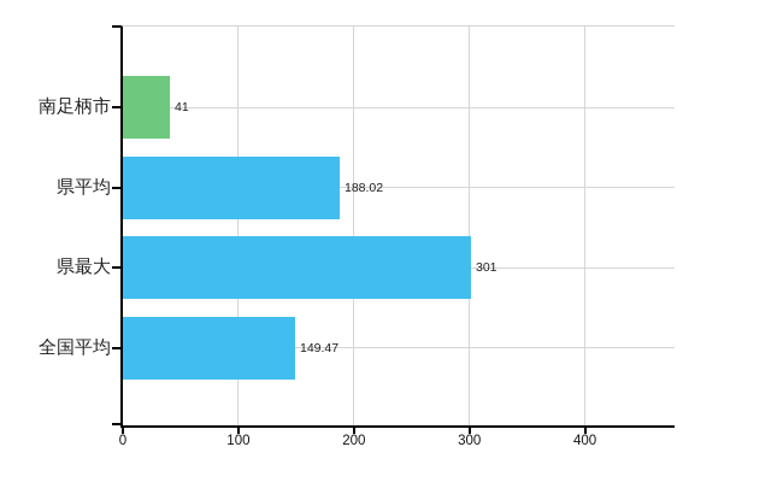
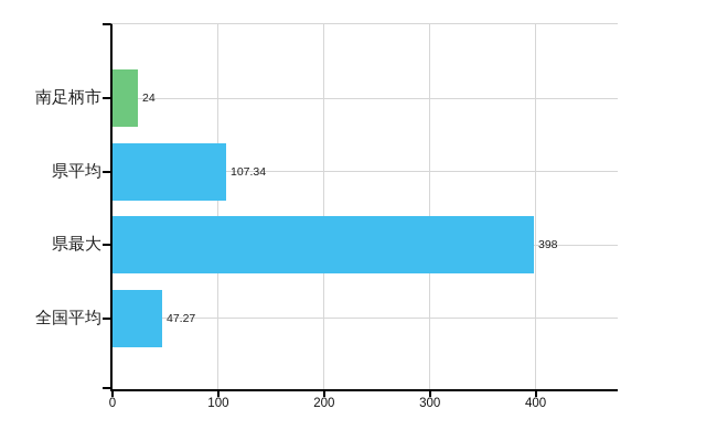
南足柄市: 41 -> 24
県平均: 188.02 -> 107.34
県最大: 301 -> 398
全国平均: 149.47 -> 47.27
